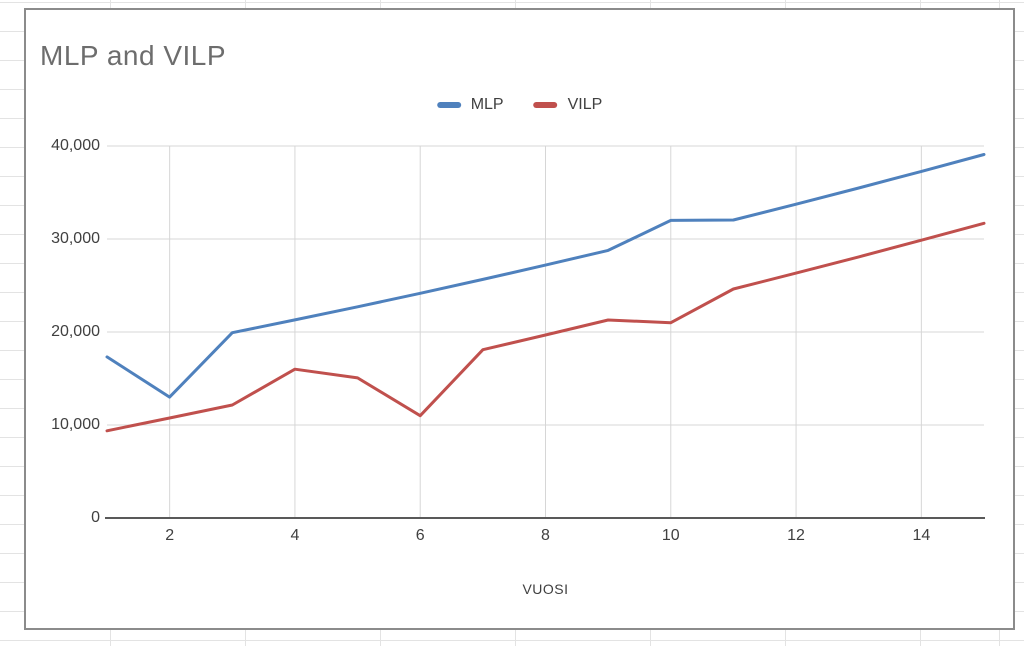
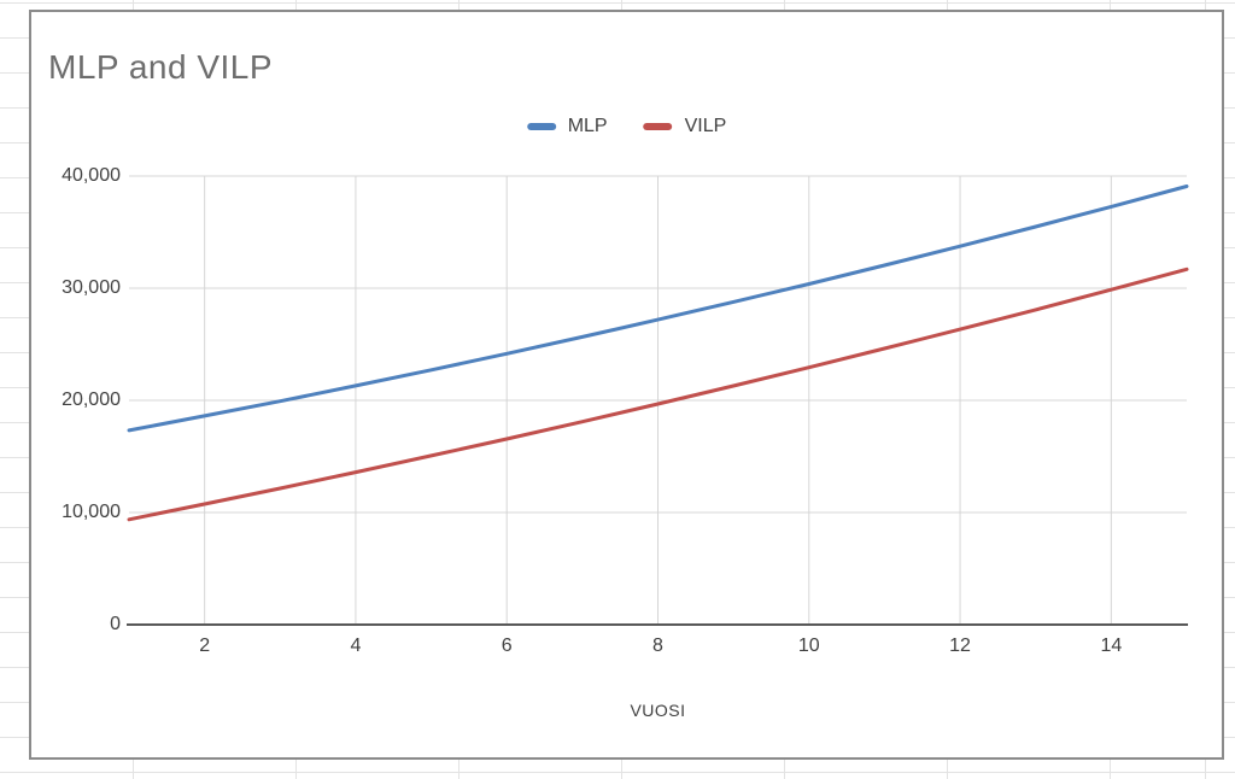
MLP/2: 13000 -> 19000
VILP/4: 16000 -> 14000
VILP/6: 11000 -> 17000
MLP/10: 32000 -> 30000
VILP/10: 21000 -> 23000
